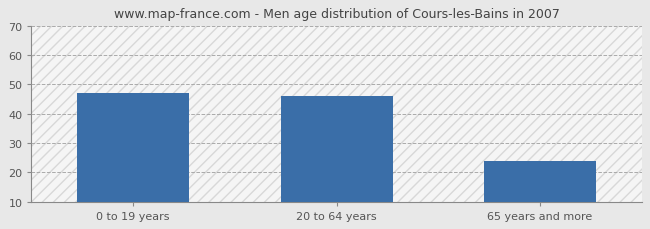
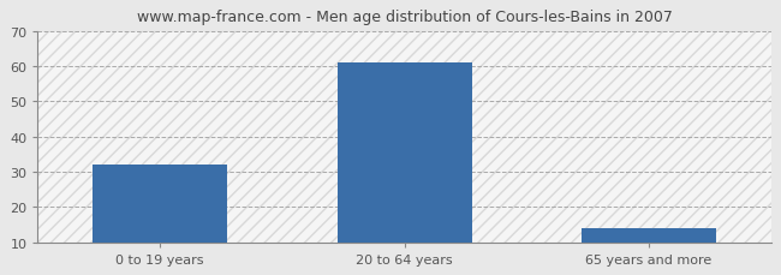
0 to 19 years: 47 -> 32
20 to 64 years: 46 -> 61
65 years and more: 24 -> 14
